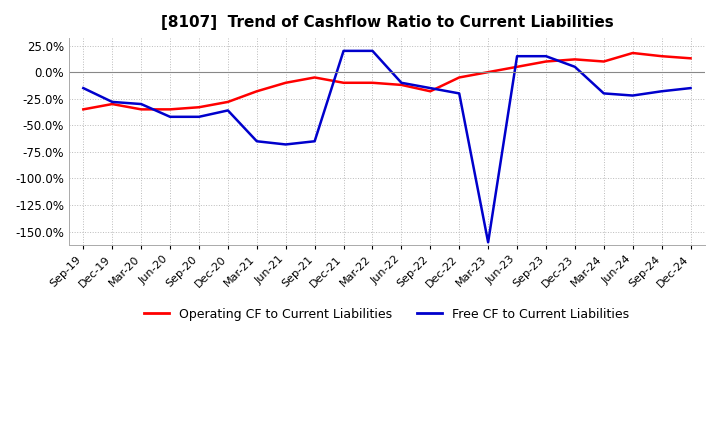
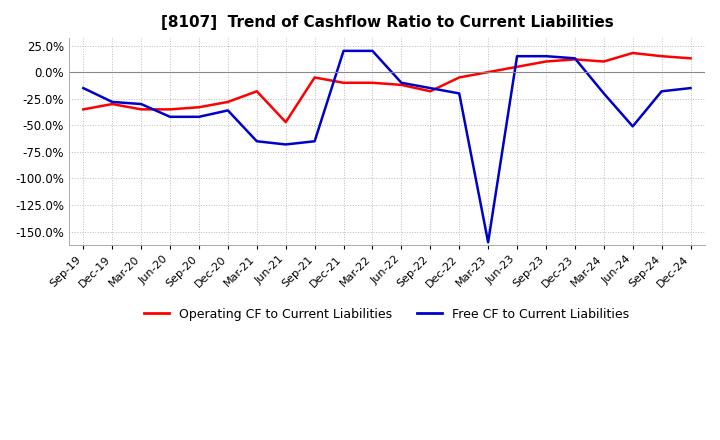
Operating CF to Current Liabilities/Jun-21: -10% -> -47%
Free CF to Current Liabilities/Dec-23: 5% -> 13%
Free CF to Current Liabilities/Jun-24: -22% -> -51%
